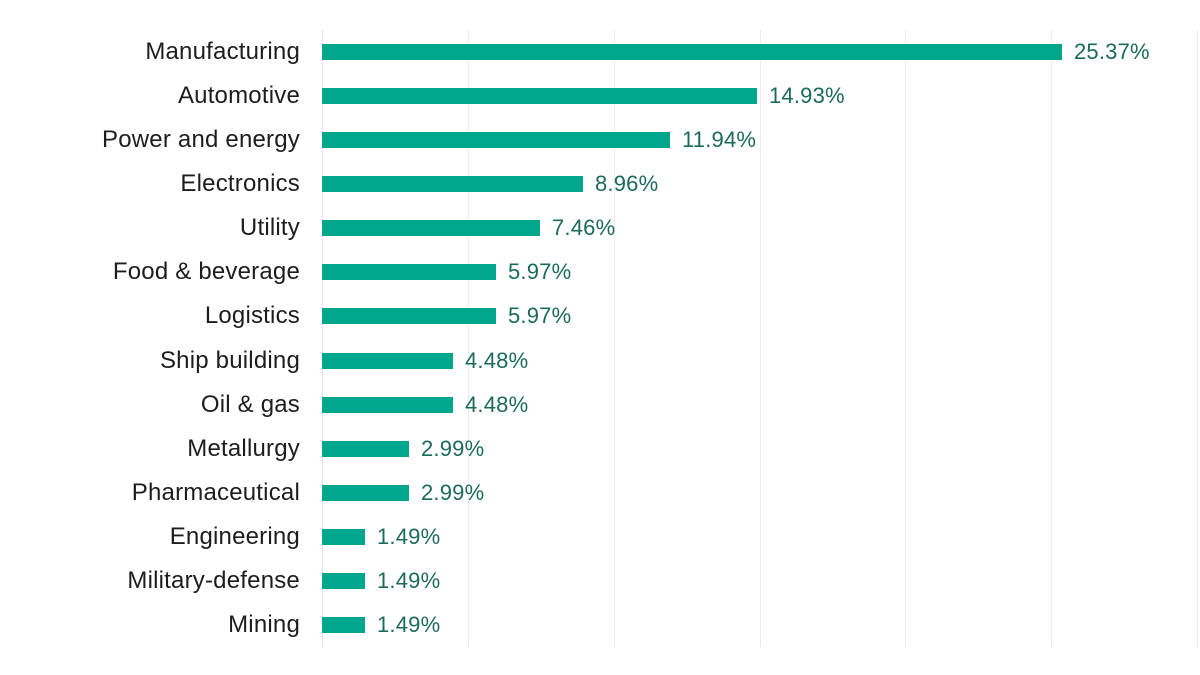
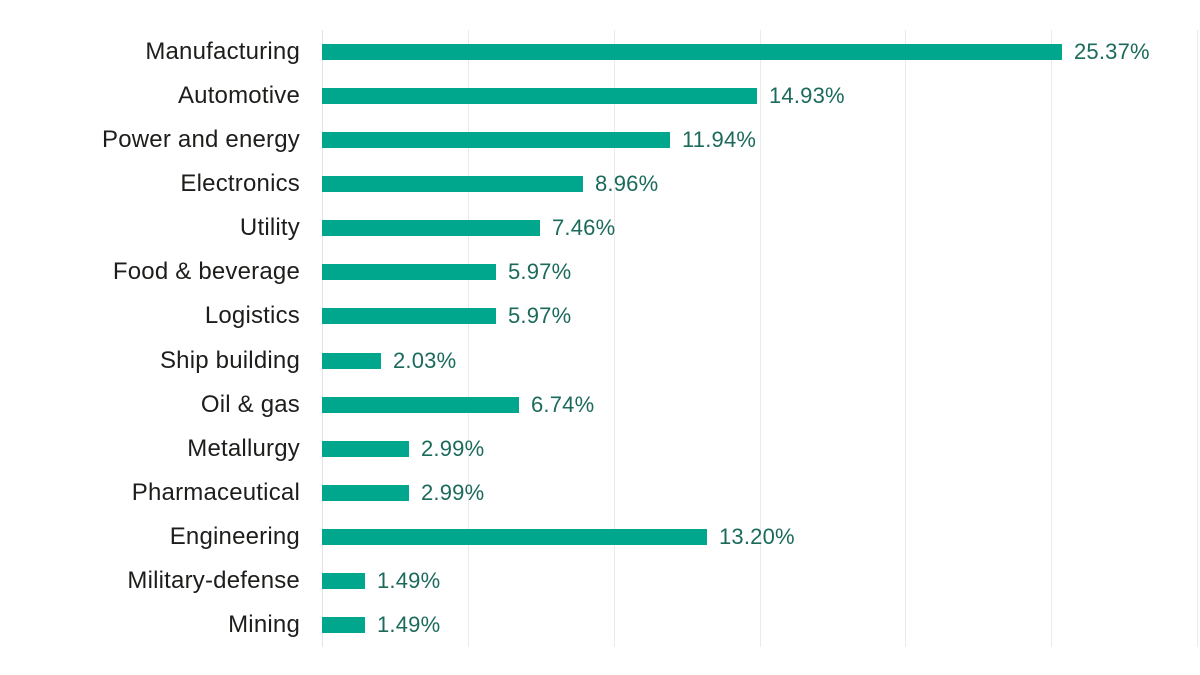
Ship building: 4.48% -> 2.03%
Oil & gas: 4.48% -> 6.74%
Engineering: 1.49% -> 13.20%
